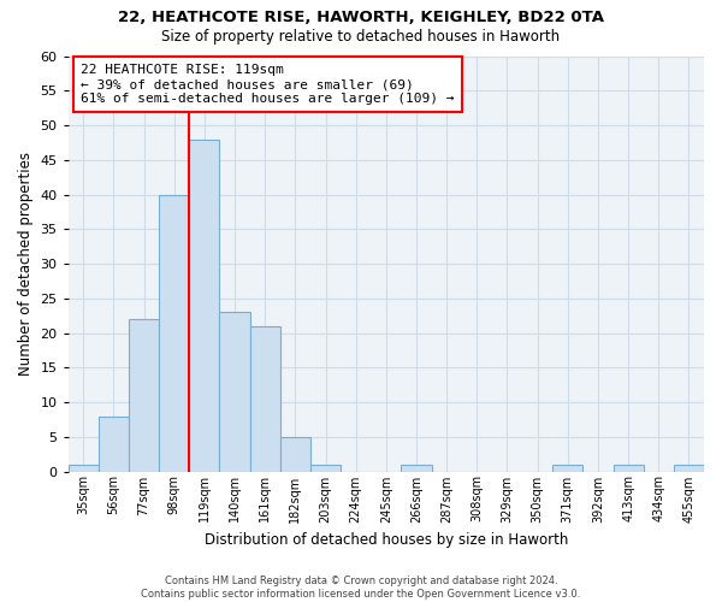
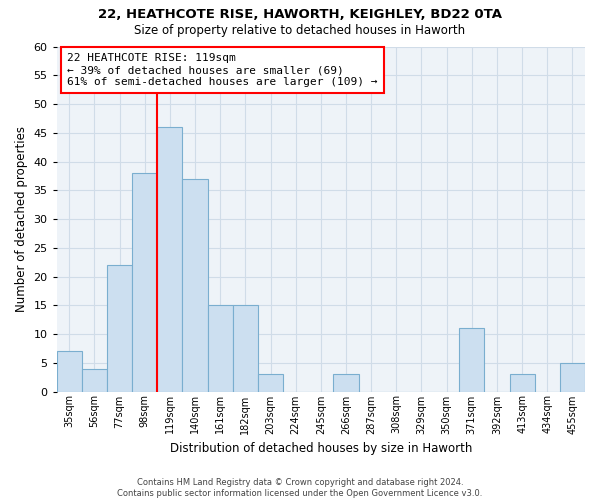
35sqm: 1 -> 7
56sqm: 8 -> 4
98sqm: 40 -> 38
119sqm: 48 -> 46
140sqm: 23 -> 37
161sqm: 21 -> 15
182sqm: 5 -> 15
203sqm: 1 -> 3
266sqm: 1 -> 3
371sqm: 1 -> 11
413sqm: 1 -> 3
455sqm: 1 -> 5
